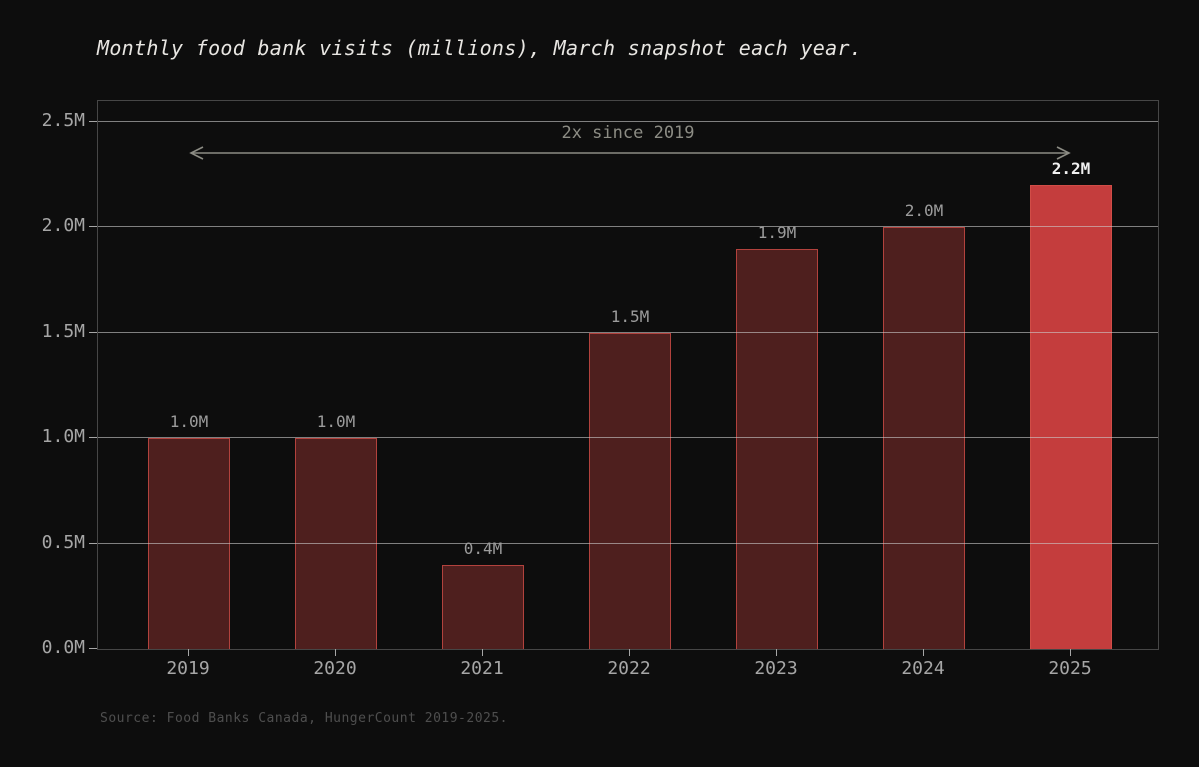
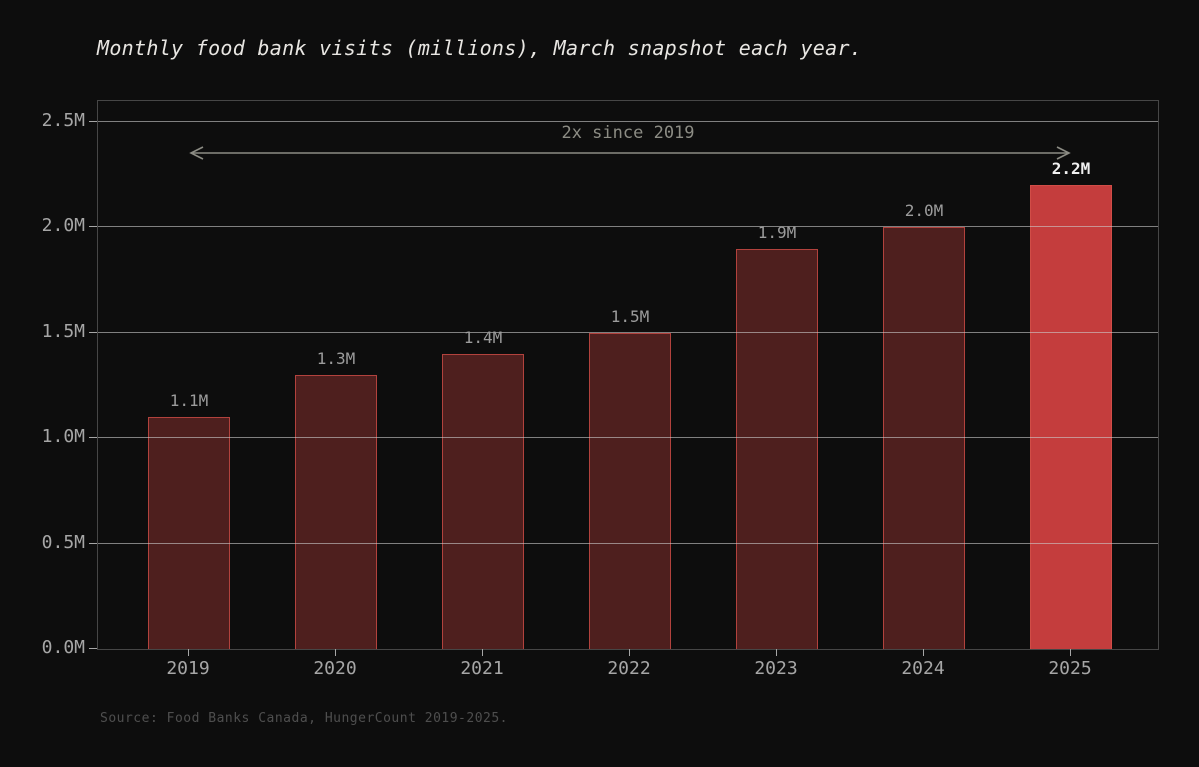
2019: 1.0M -> 1.1M
2020: 1.0M -> 1.3M
2021: 0.4M -> 1.4M
